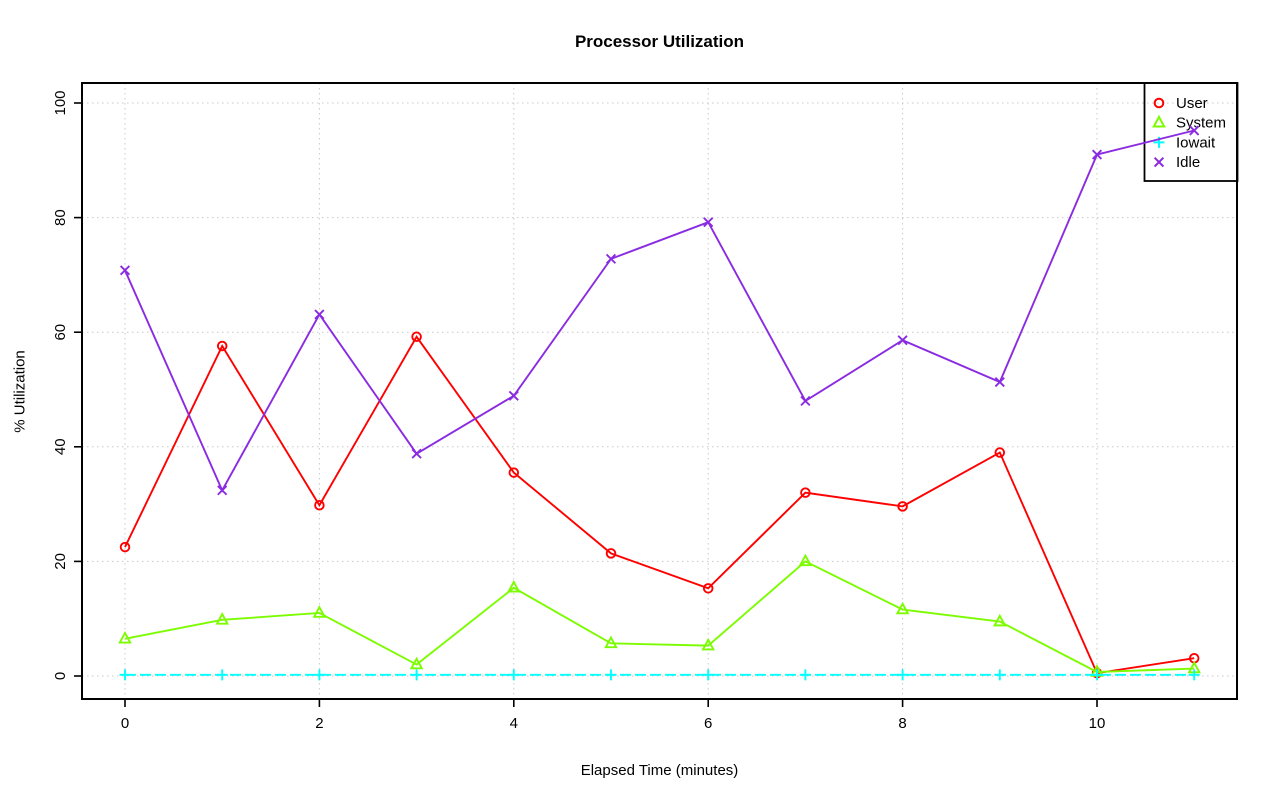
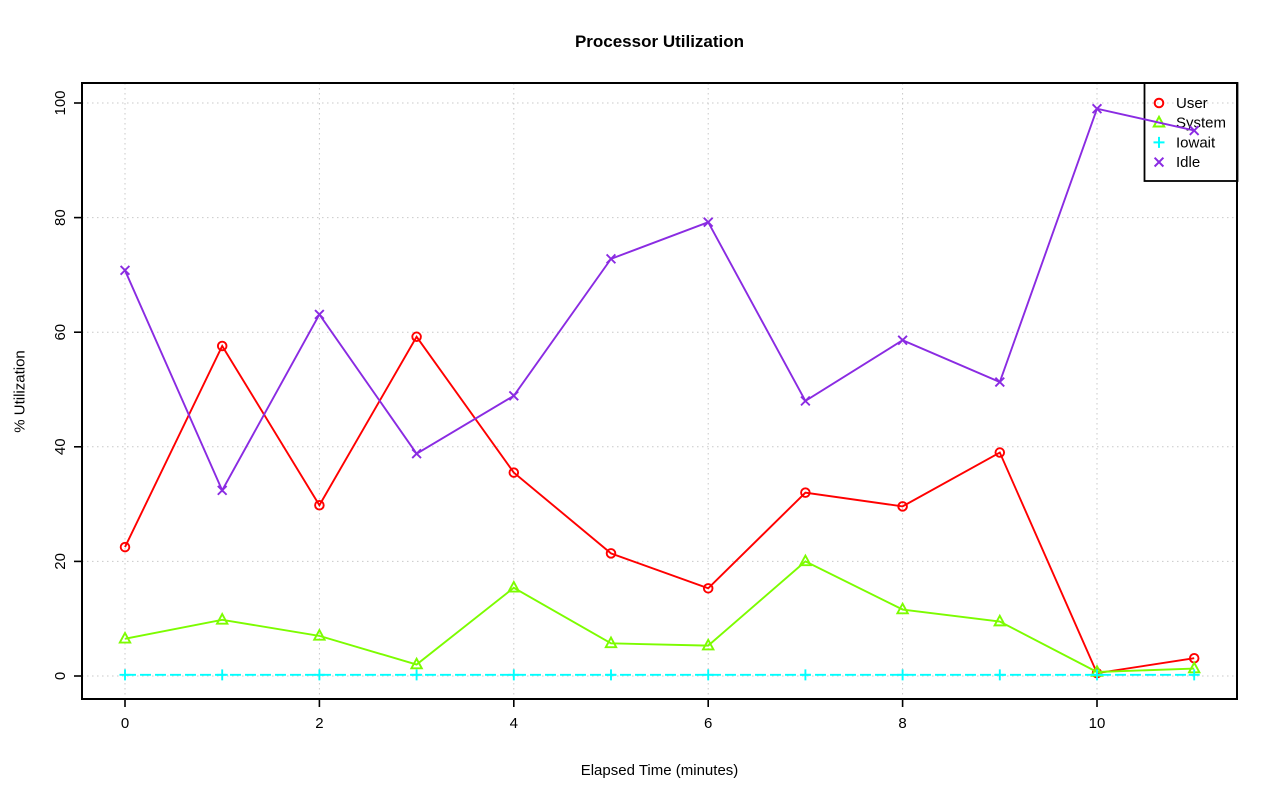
System/2: 11 -> 7
Idle/10: 91 -> 99
